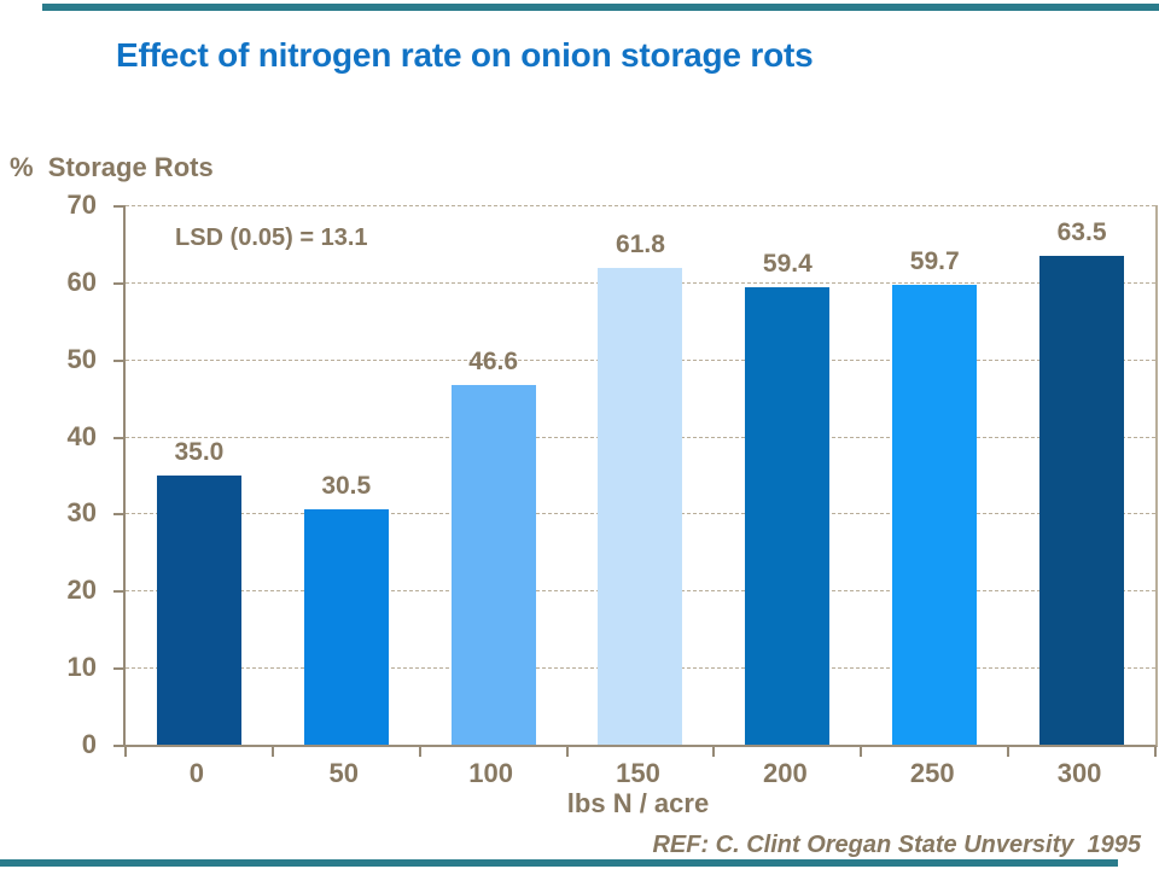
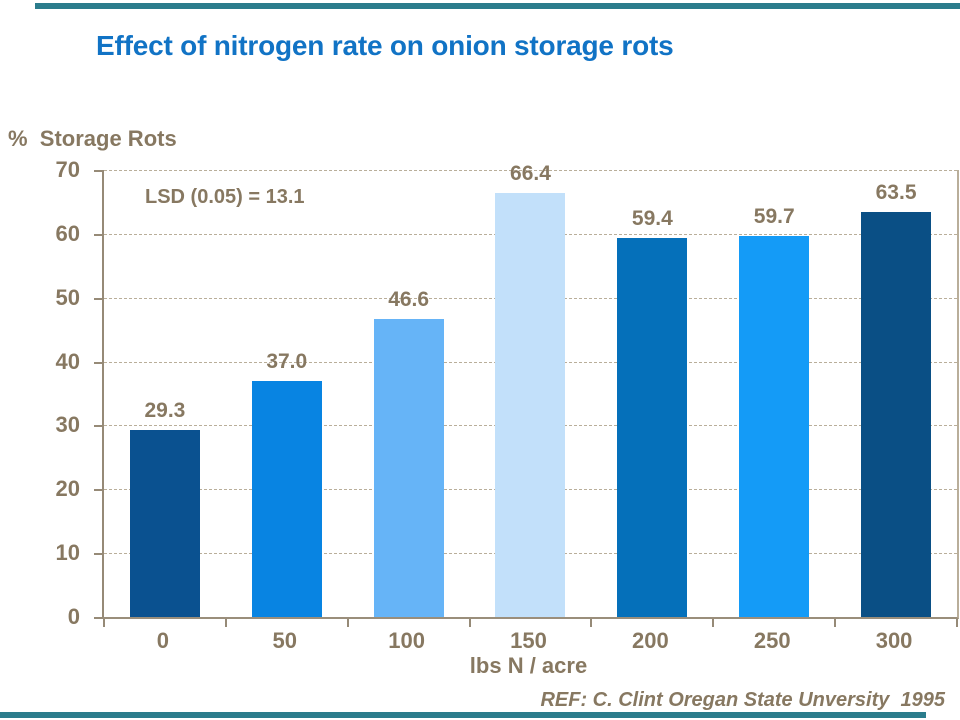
0: 35.0 -> 29.3
50: 30.5 -> 37.0
150: 61.8 -> 66.4
